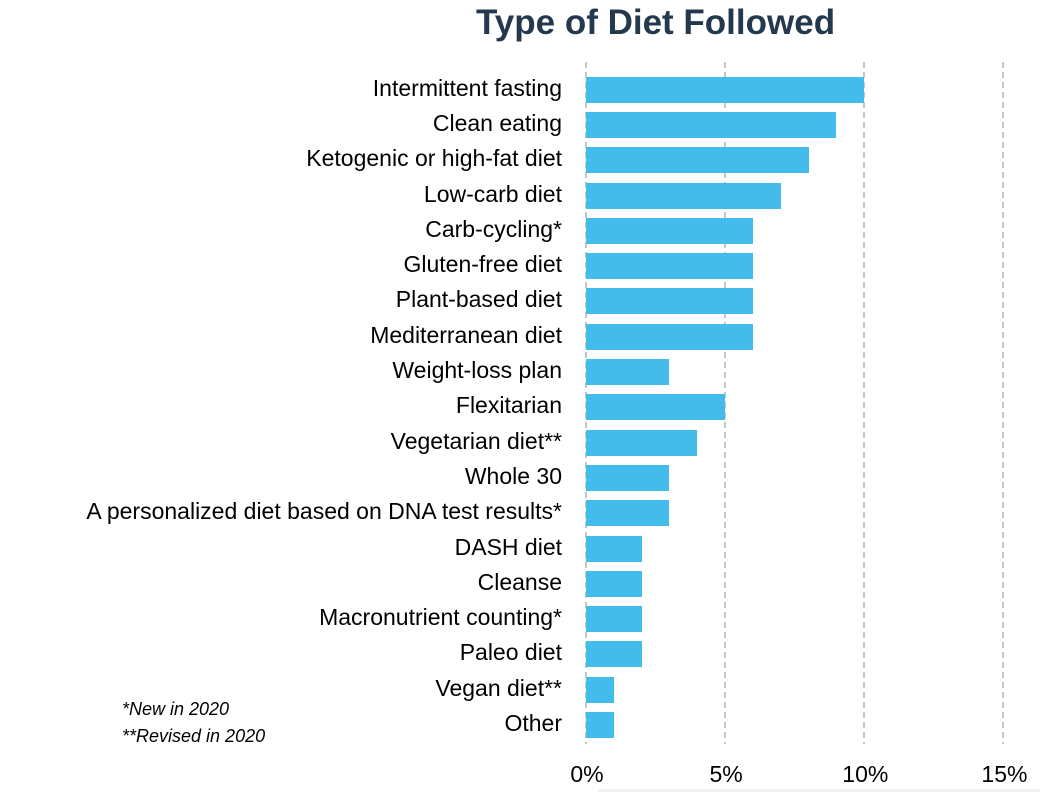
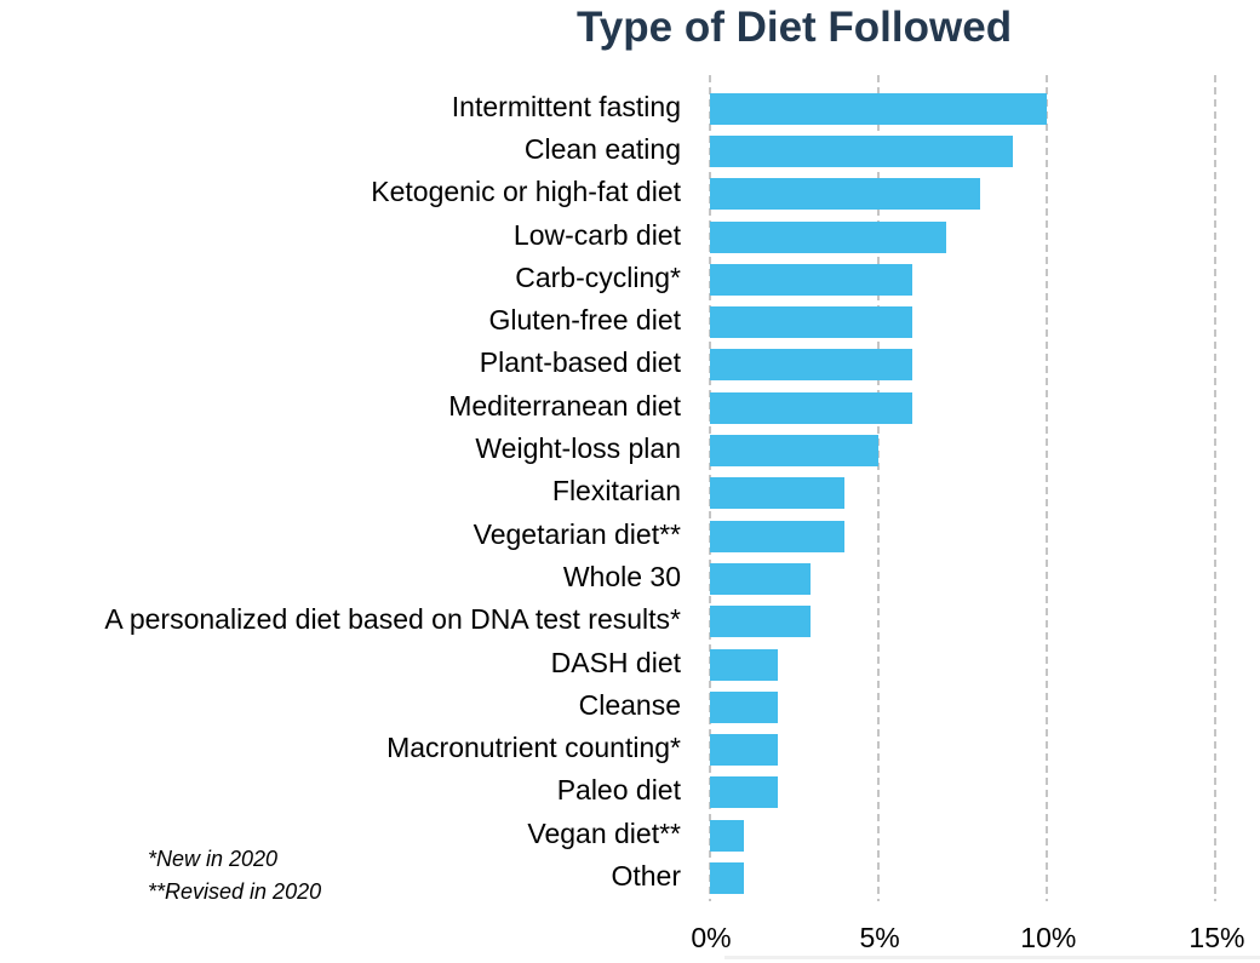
Weight-loss plan: 3% -> 5%
Flexitarian: 5% -> 4%
